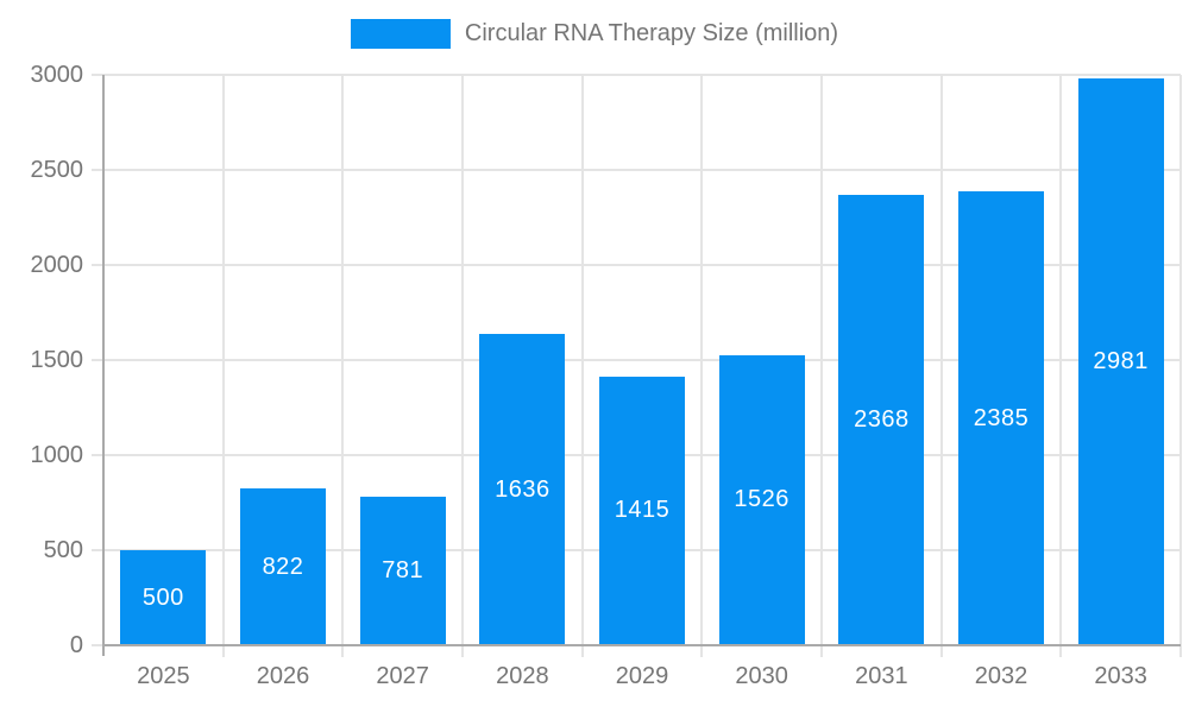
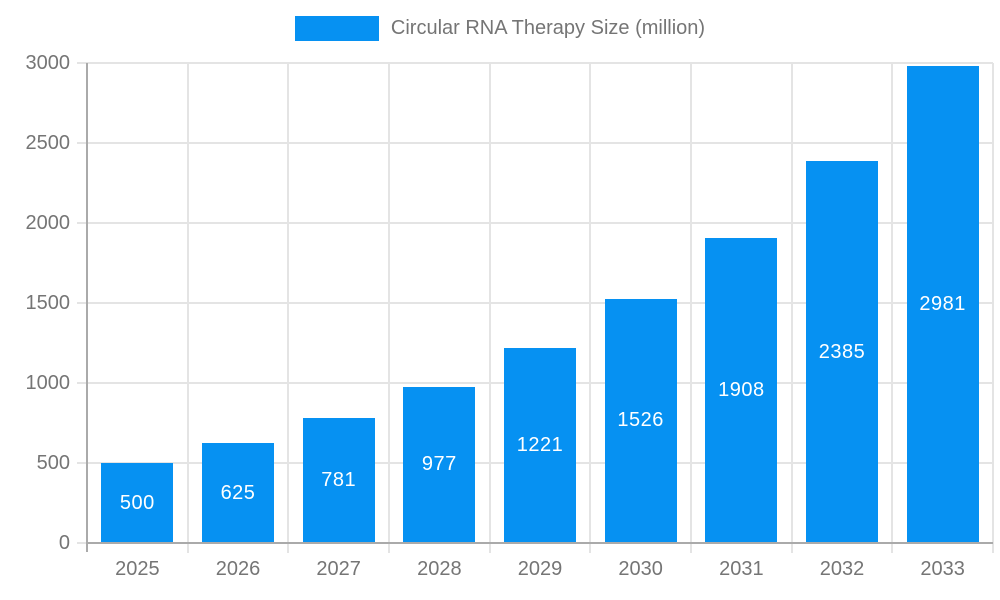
2026: 822 -> 625
2028: 1636 -> 977
2029: 1415 -> 1221
2031: 2368 -> 1908
